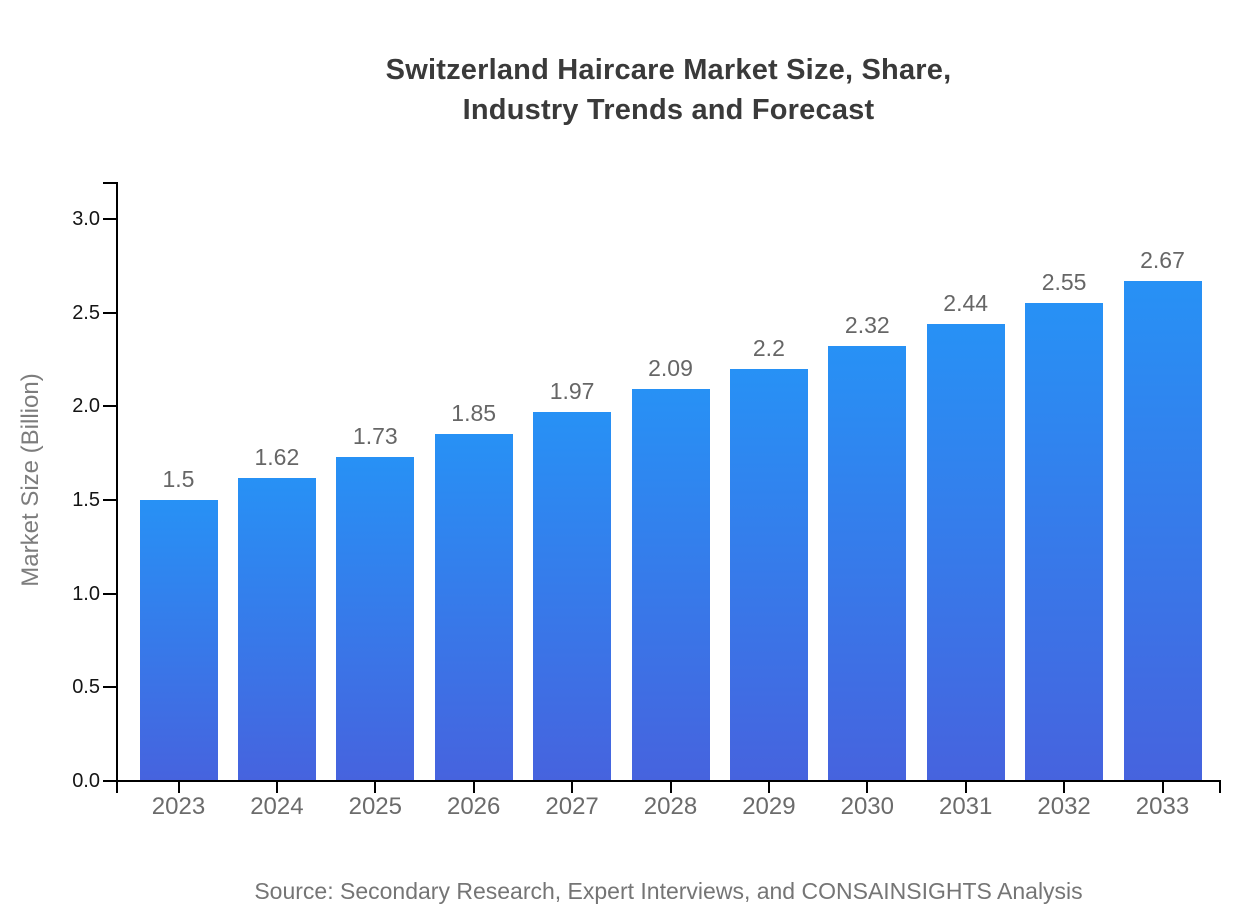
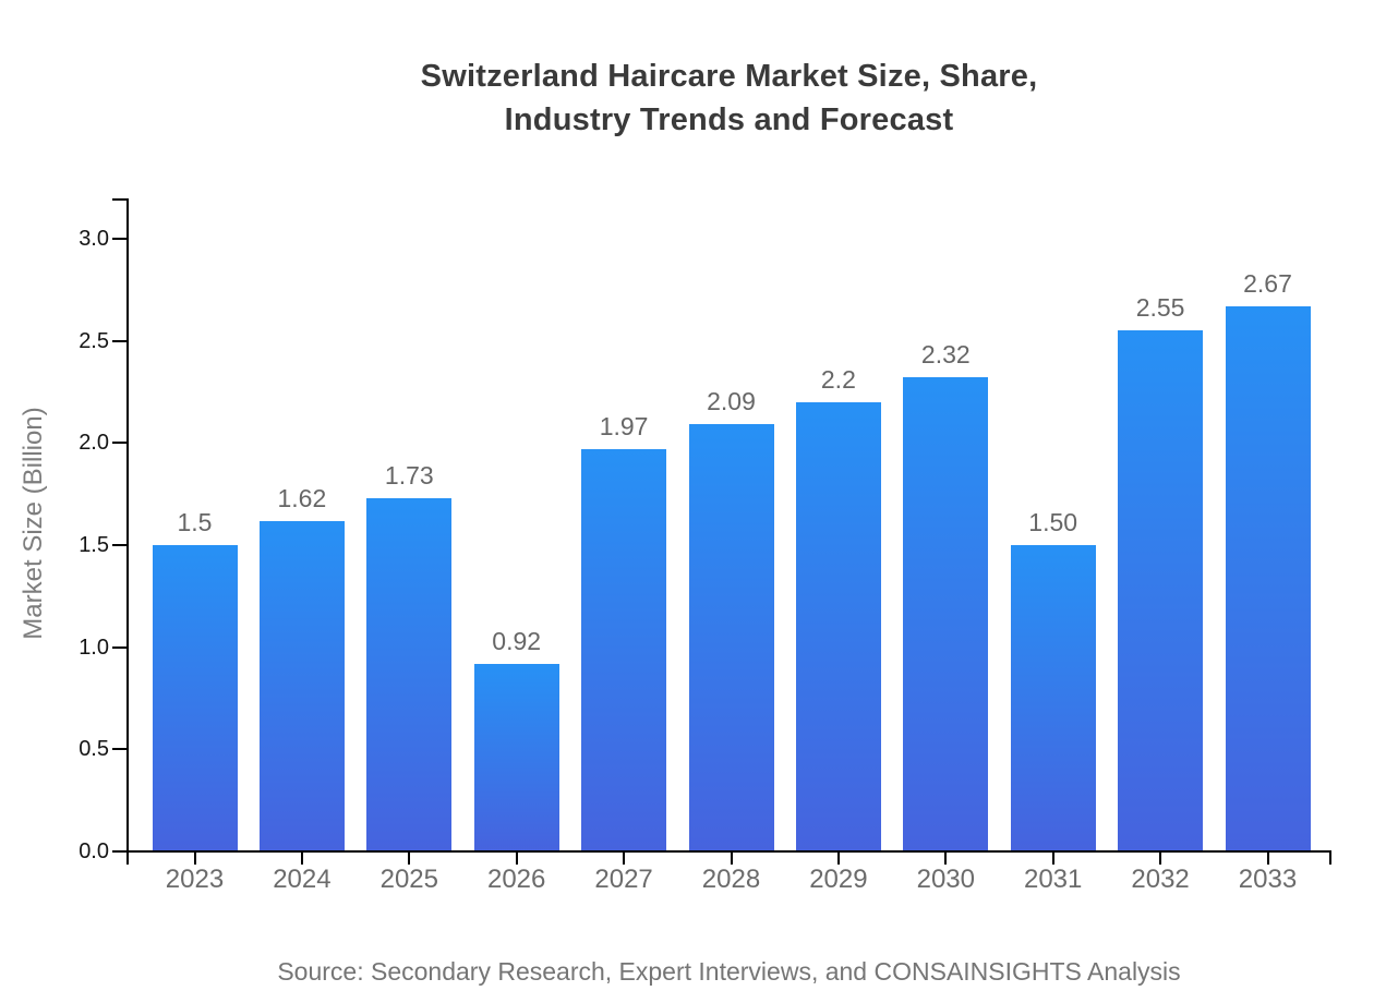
2026: 1.85 -> 0.92
2031: 2.44 -> 1.50
